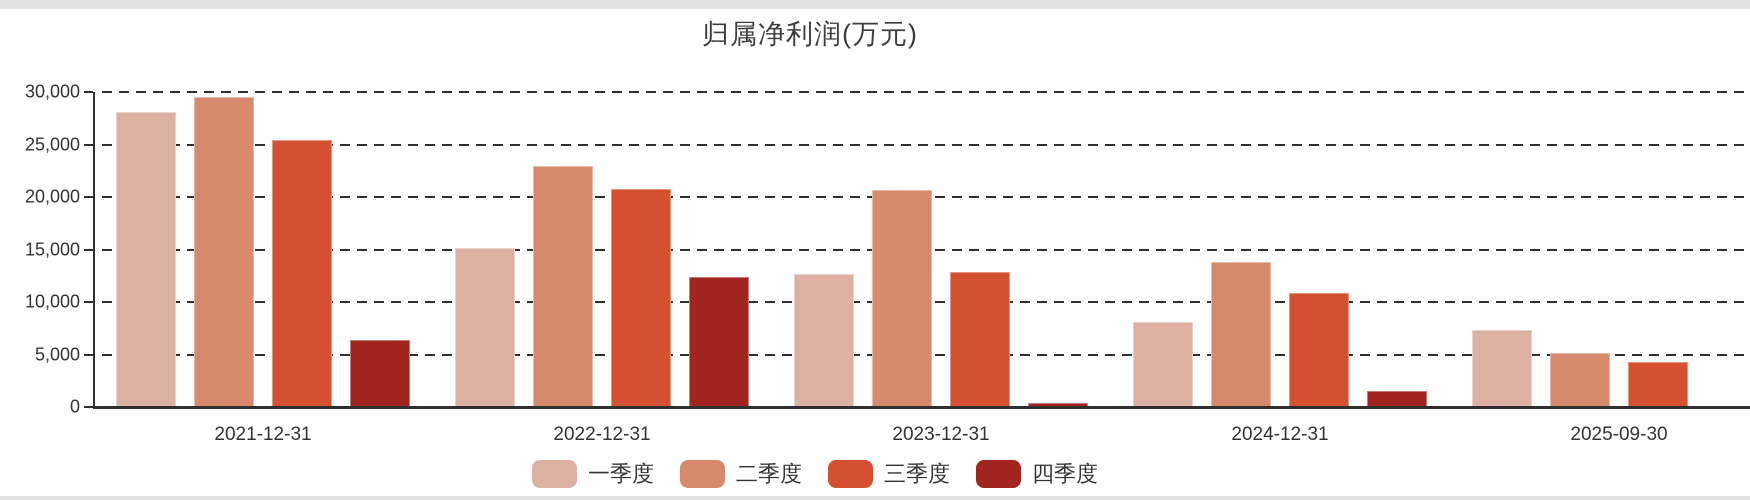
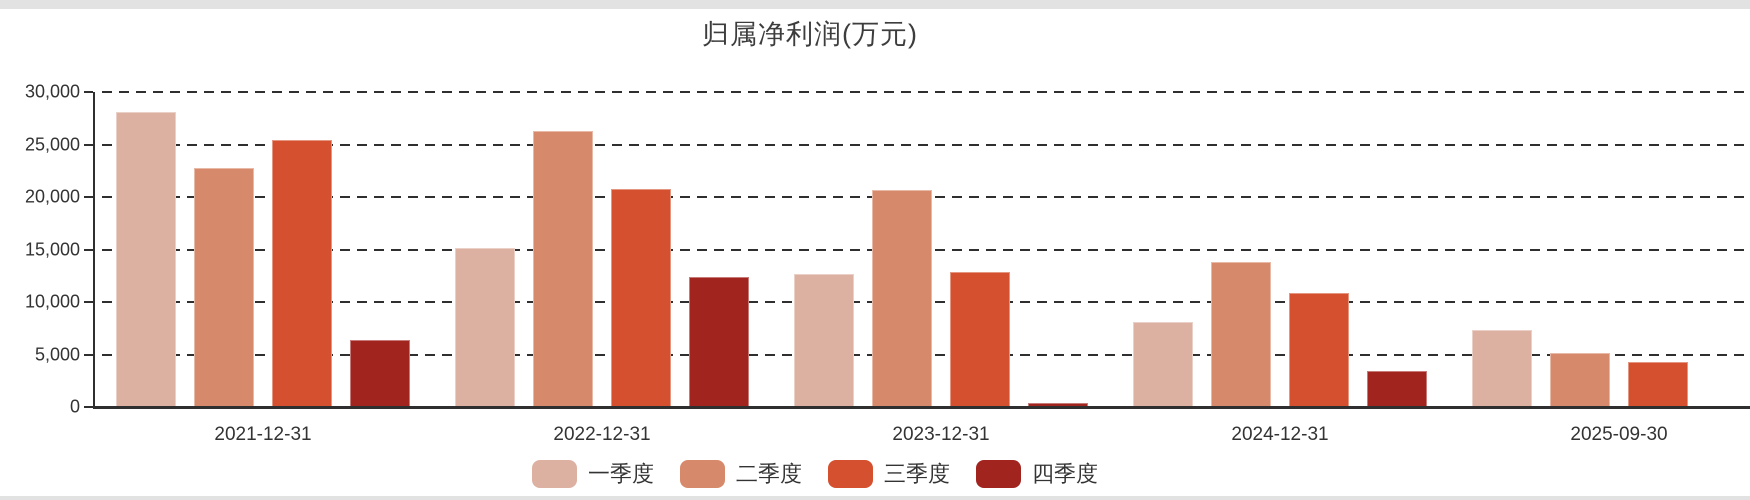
二季度/2021-12-31: 29500 -> 22800
二季度/2022-12-31: 23000 -> 26300
四季度/2024-12-31: 1500 -> 3400
